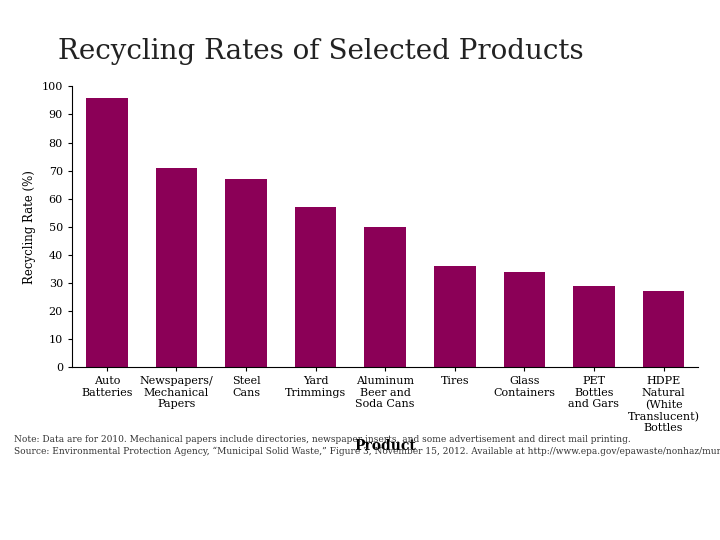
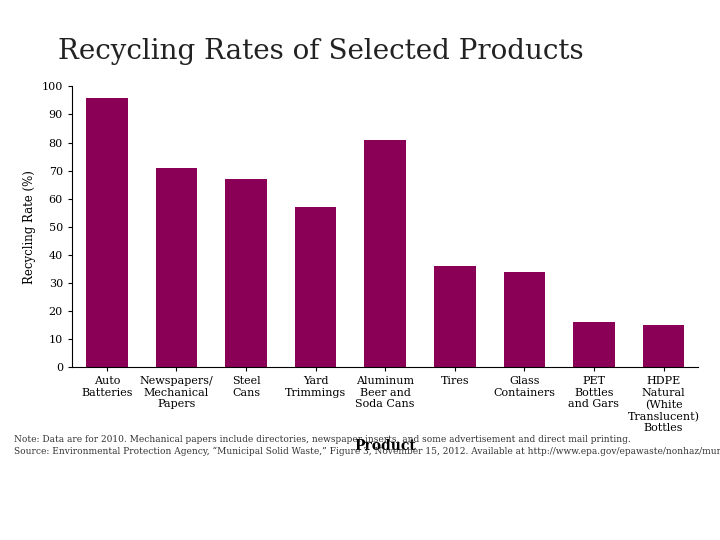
Aluminum Beer and Soda Cans: 50 -> 81
PET Bottles and Gars: 29 -> 16
HDPE Natural (White Translucent) Bottles: 27 -> 15
